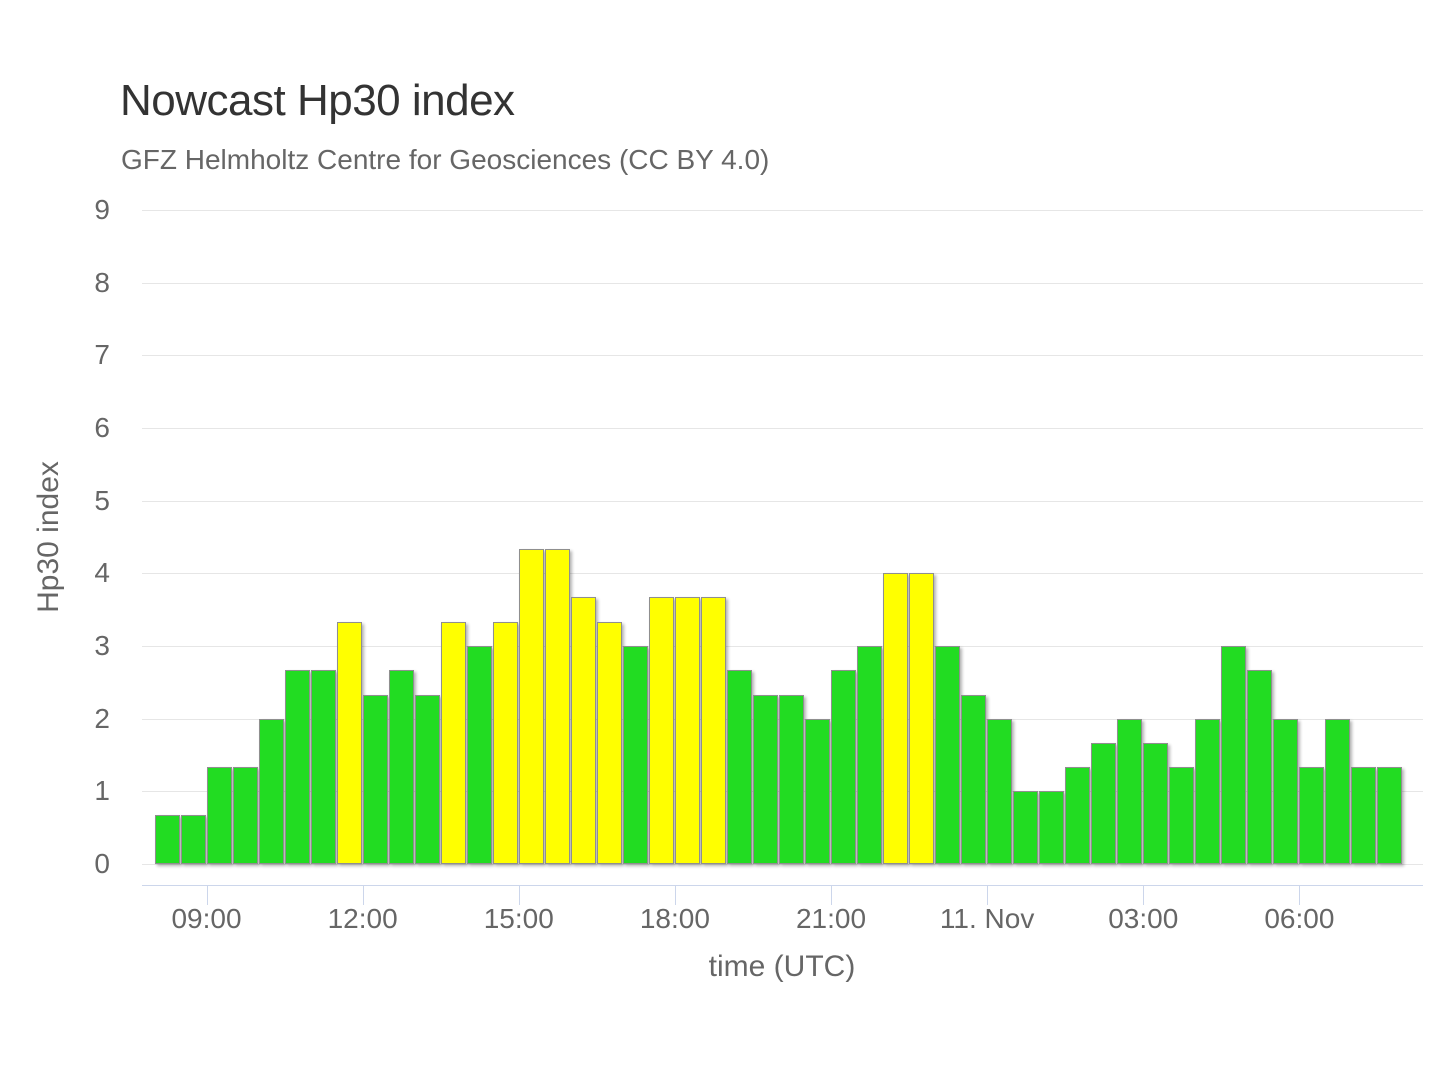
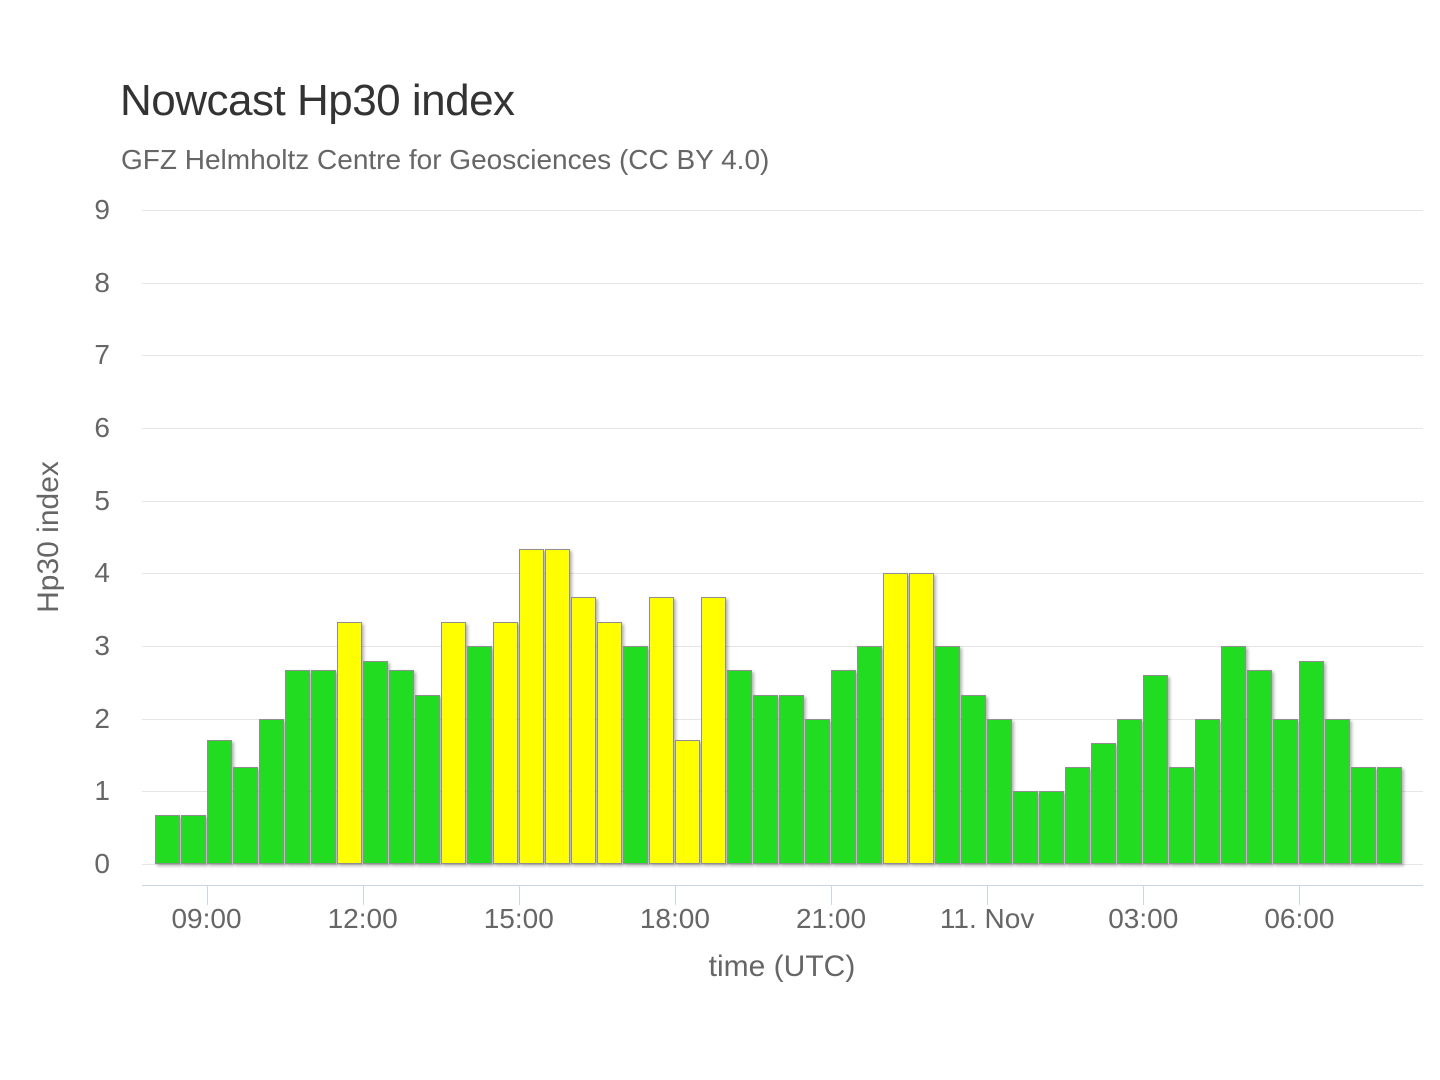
09:00: 1.3 -> 1.7
12:00: 2.3 -> 2.8
18:00: 3.7 -> 1.7
03:00: 1.7 -> 2.6
06:00: 1.3 -> 2.8
